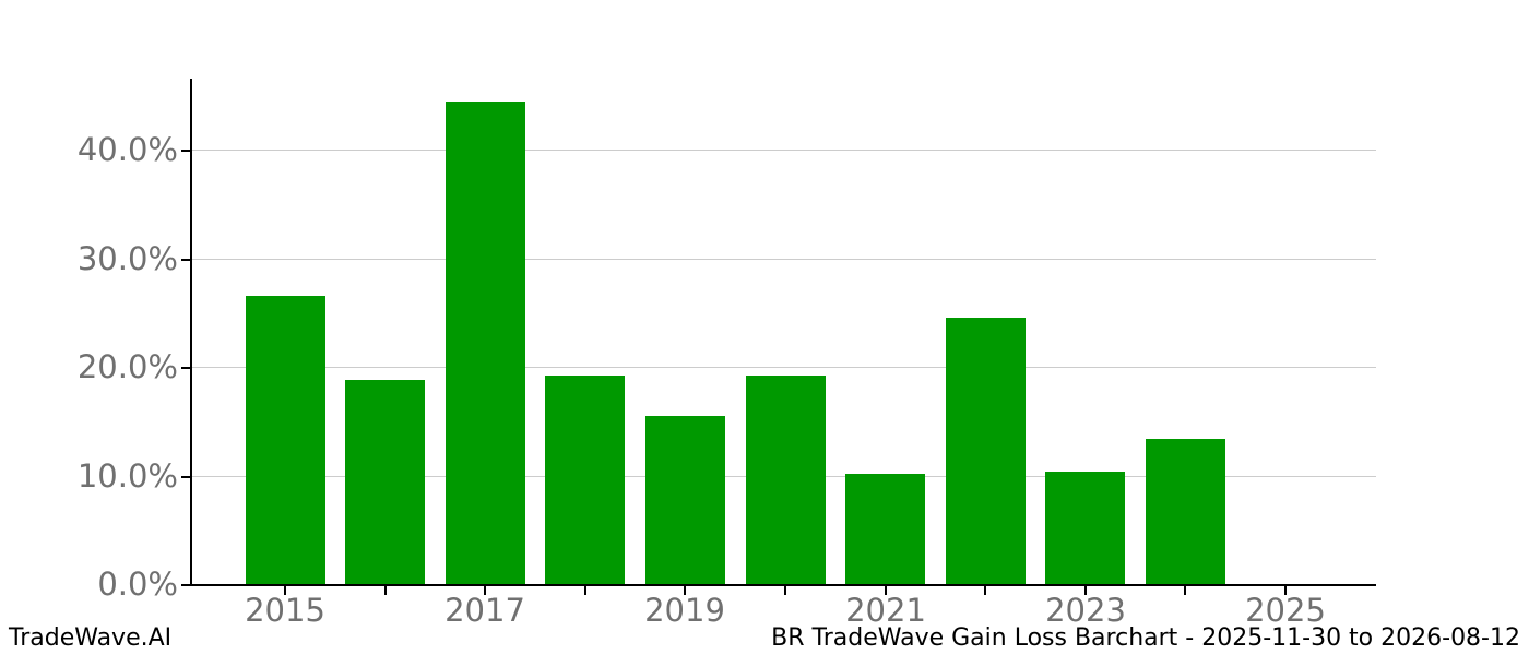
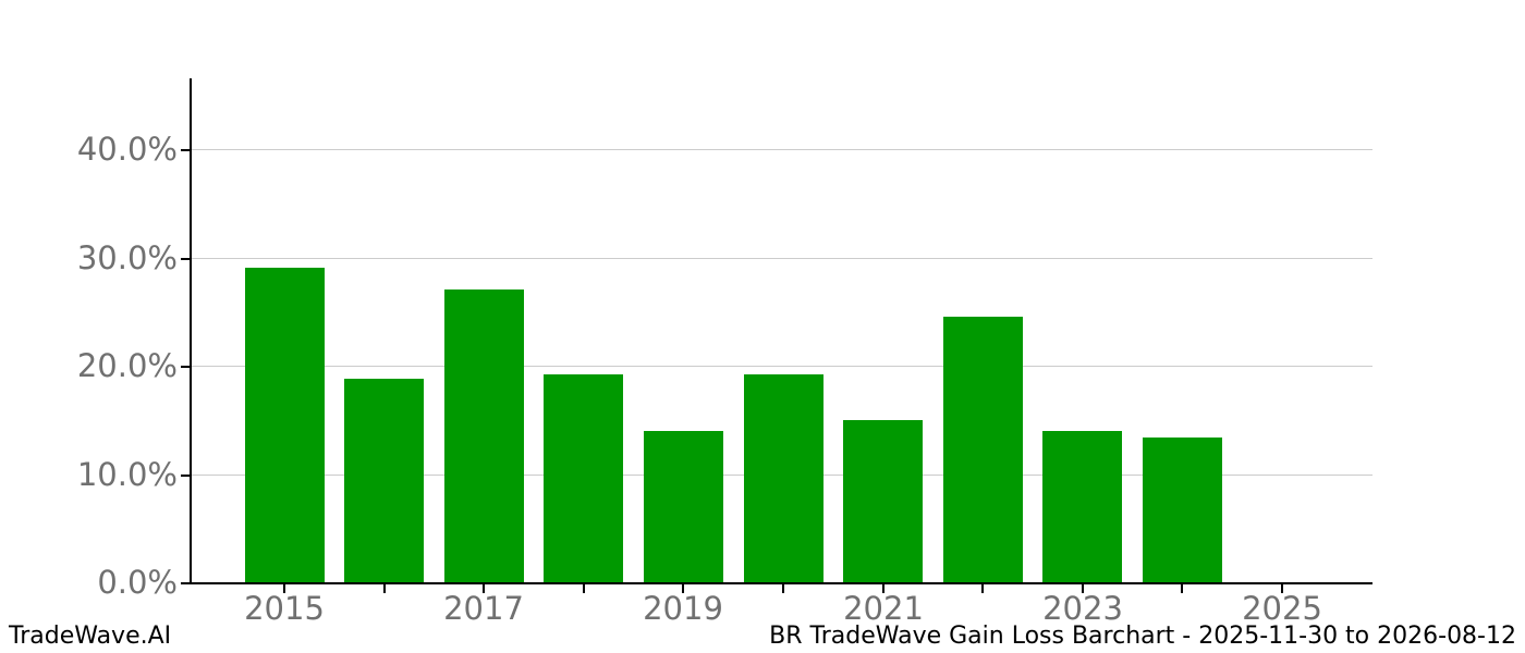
2015: 26% -> 29%
2017: 44% -> 27%
2019: 16% -> 14%
2021: 10% -> 15%
2023: 10% -> 14%
